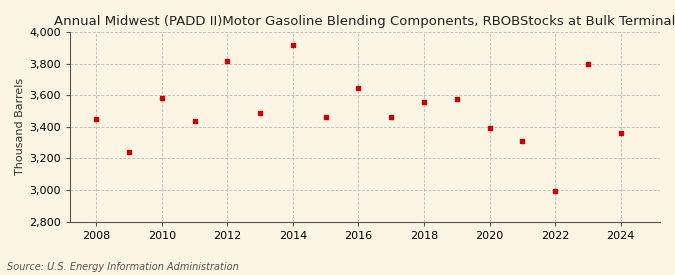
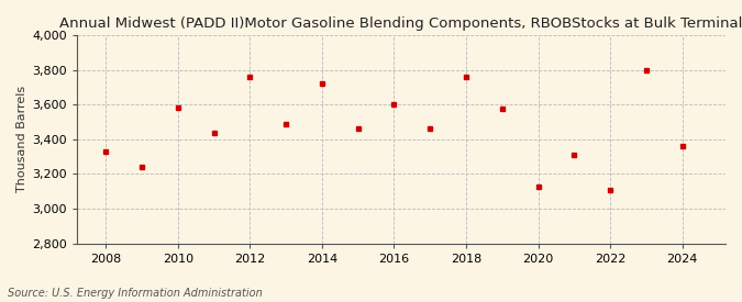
2008: 3,450 -> 3,330
2012: 3,820 -> 3,760
2014: 3,920 -> 3,720
2016: 3,640 -> 3,600
2018: 3,560 -> 3,760
2020: 3,400 -> 3,130
2022: 3,000 -> 3,110
